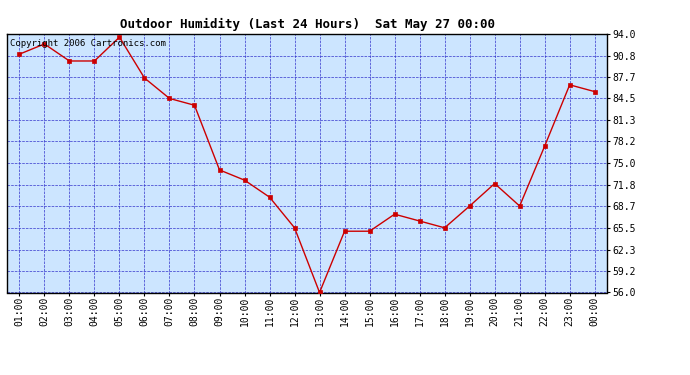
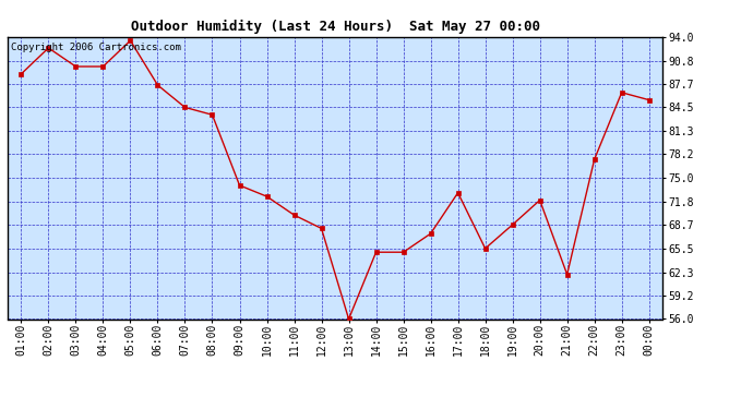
01:00: 91.0 -> 89.0
12:00: 65.5 -> 68.2
17:00: 66.5 -> 73.0
21:00: 68.7 -> 62.0
